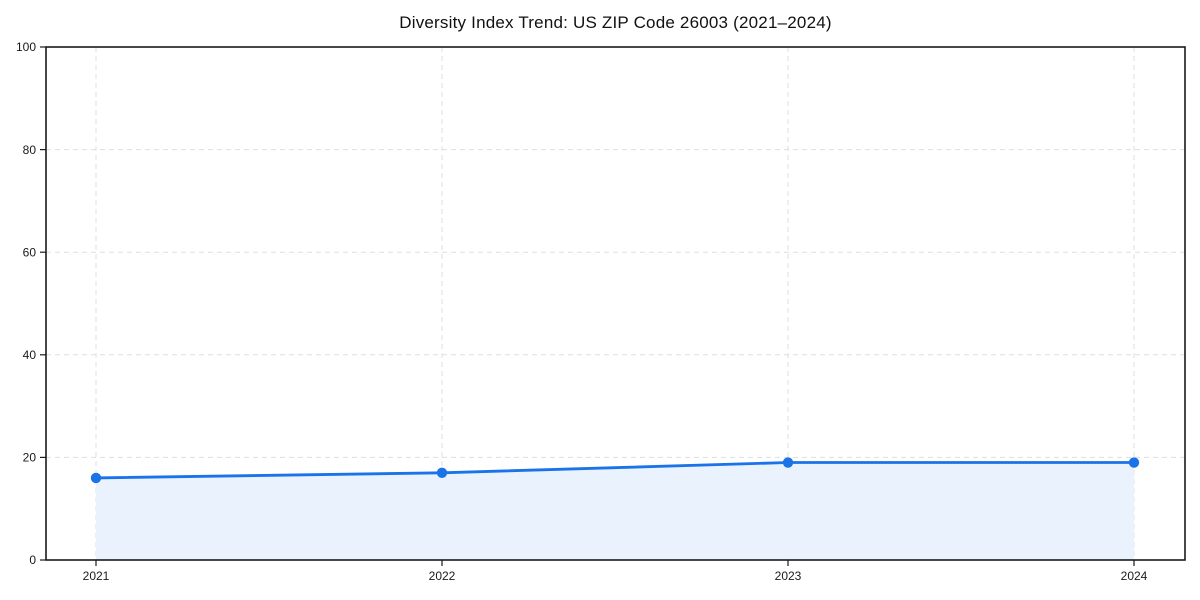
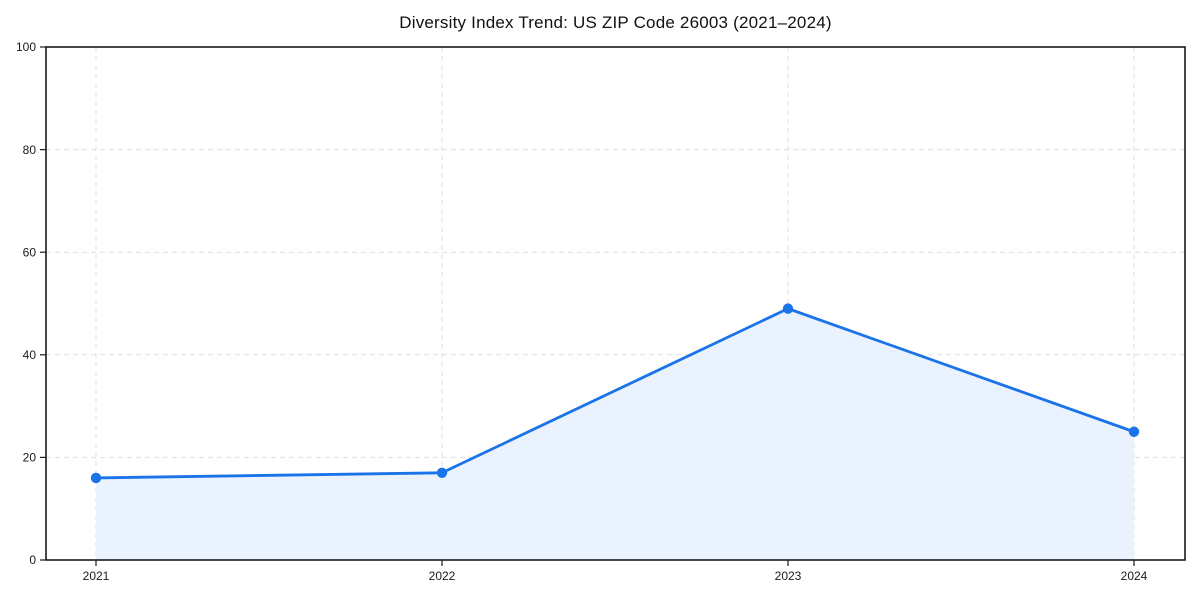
2023: 19 -> 49
2024: 19 -> 25
